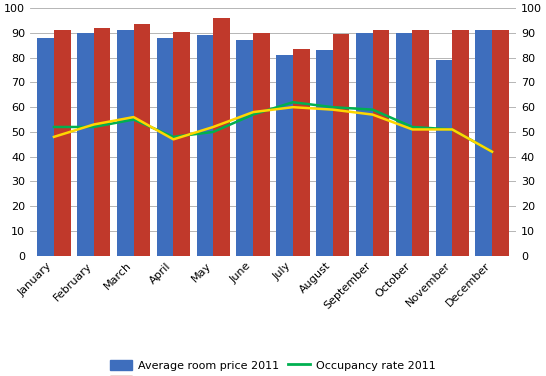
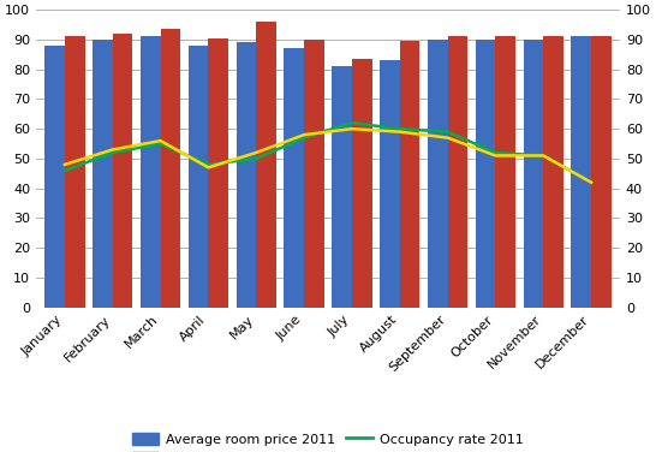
Occupancy rate 2011/January: 52 -> 46
Average room price 2011/November: 79 -> 90
